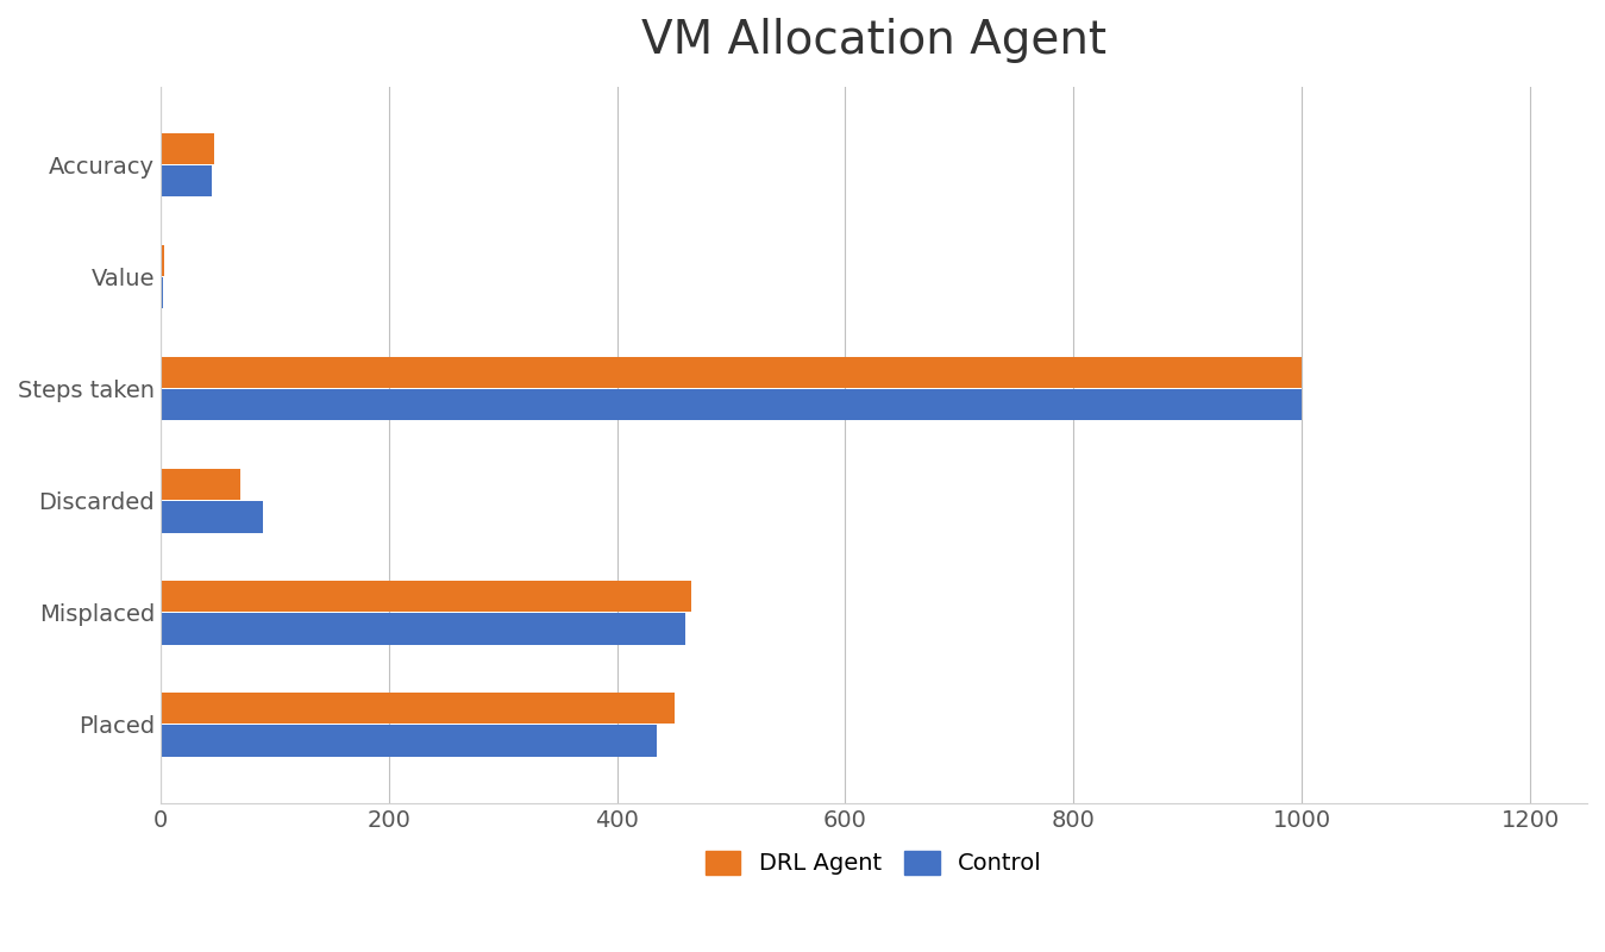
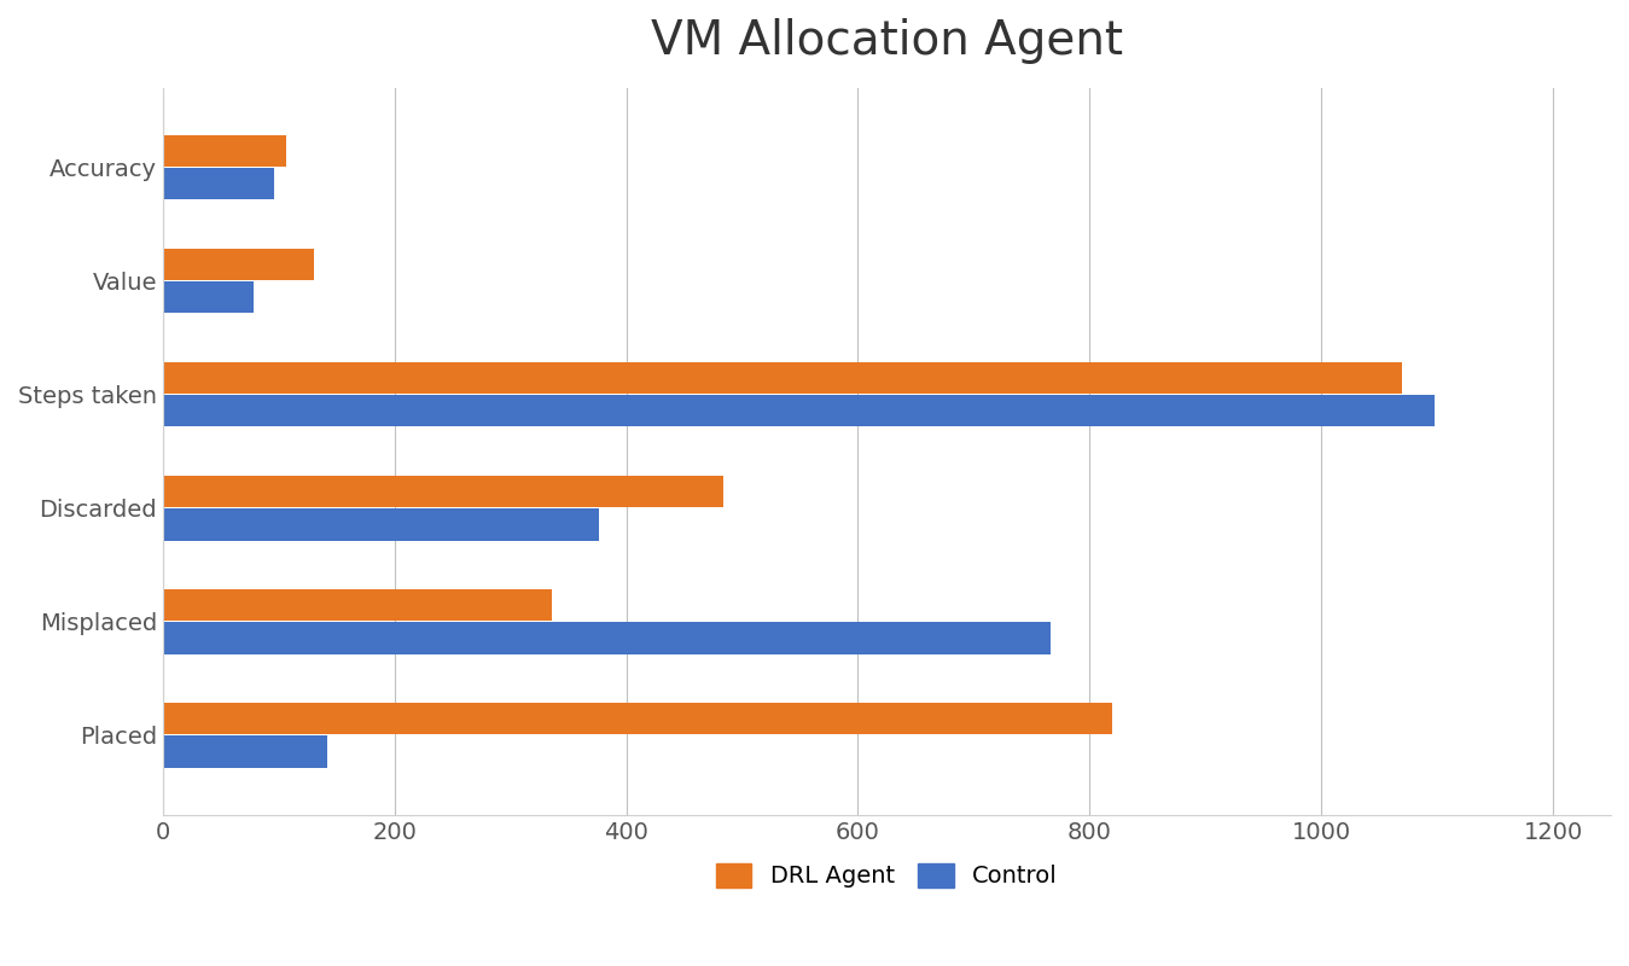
DRL Agent/Accuracy: 47 -> 106
Control/Accuracy: 45 -> 96
DRL Agent/Value: 3 -> 130
Control/Value: 2 -> 78
DRL Agent/Steps taken: 1000 -> 1070
Control/Steps taken: 1000 -> 1098
DRL Agent/Discarded: 70 -> 484
Control/Discarded: 90 -> 376
DRL Agent/Misplaced: 465 -> 336
Control/Misplaced: 460 -> 766
DRL Agent/Placed: 450 -> 820
Control/Placed: 435 -> 142
